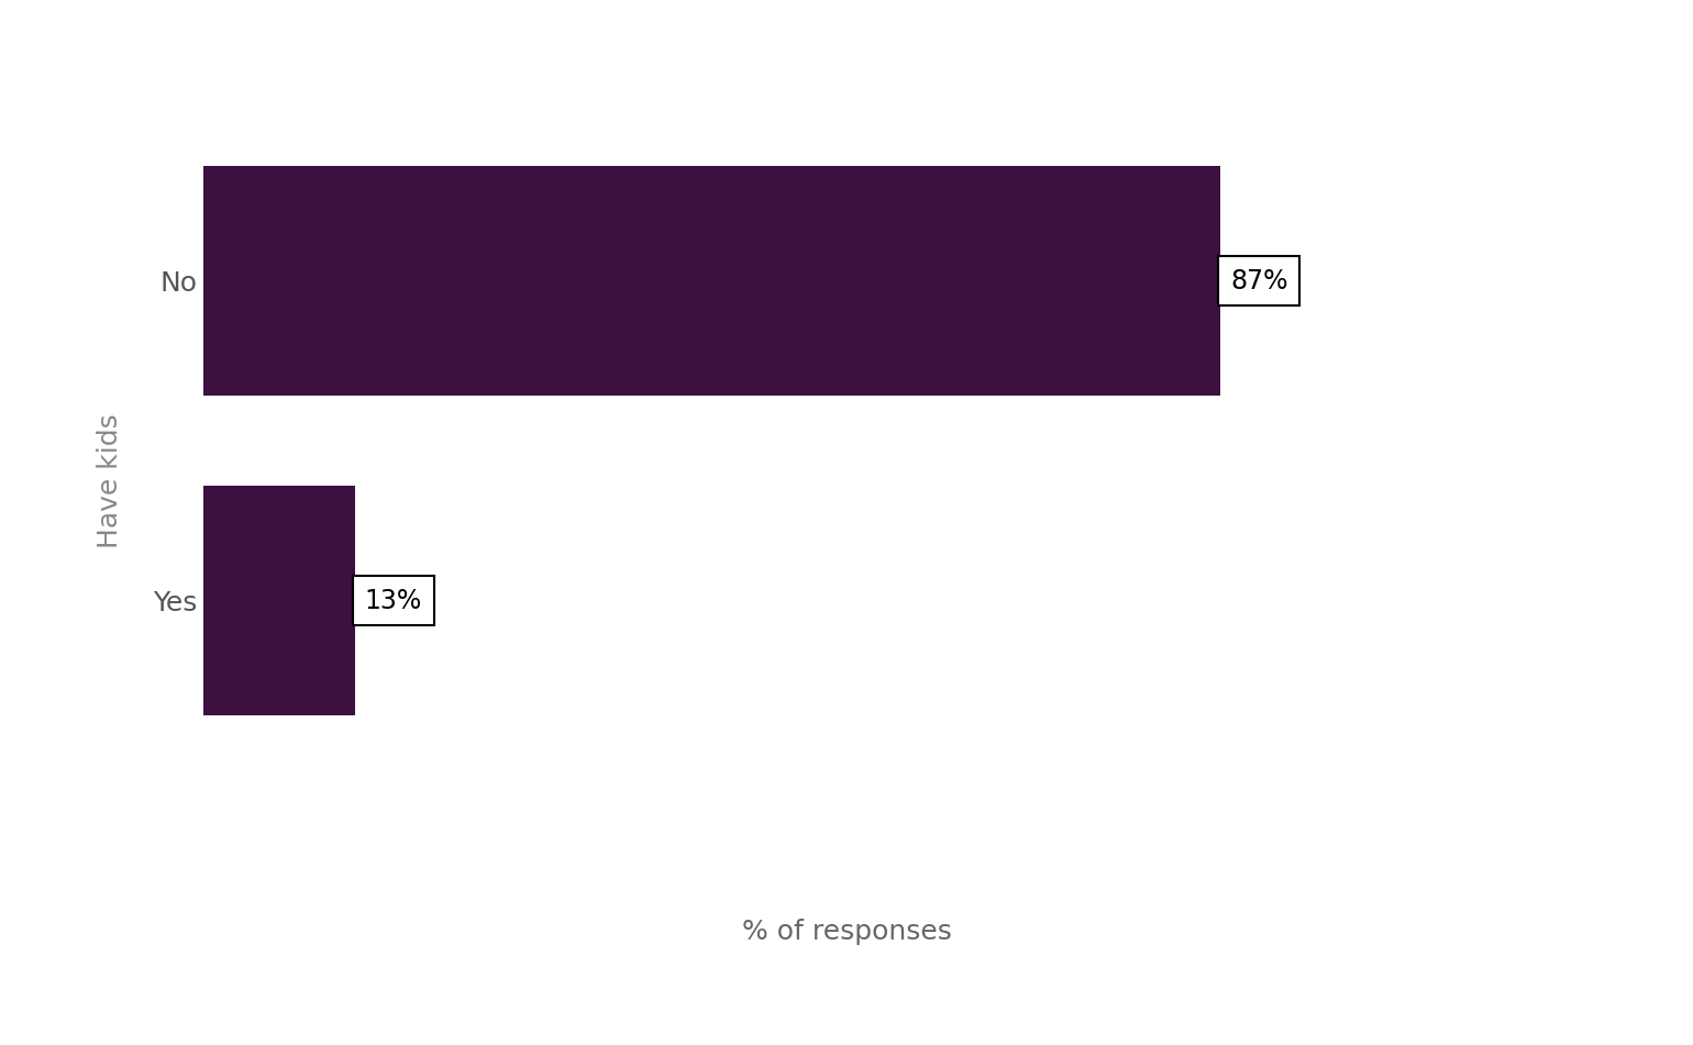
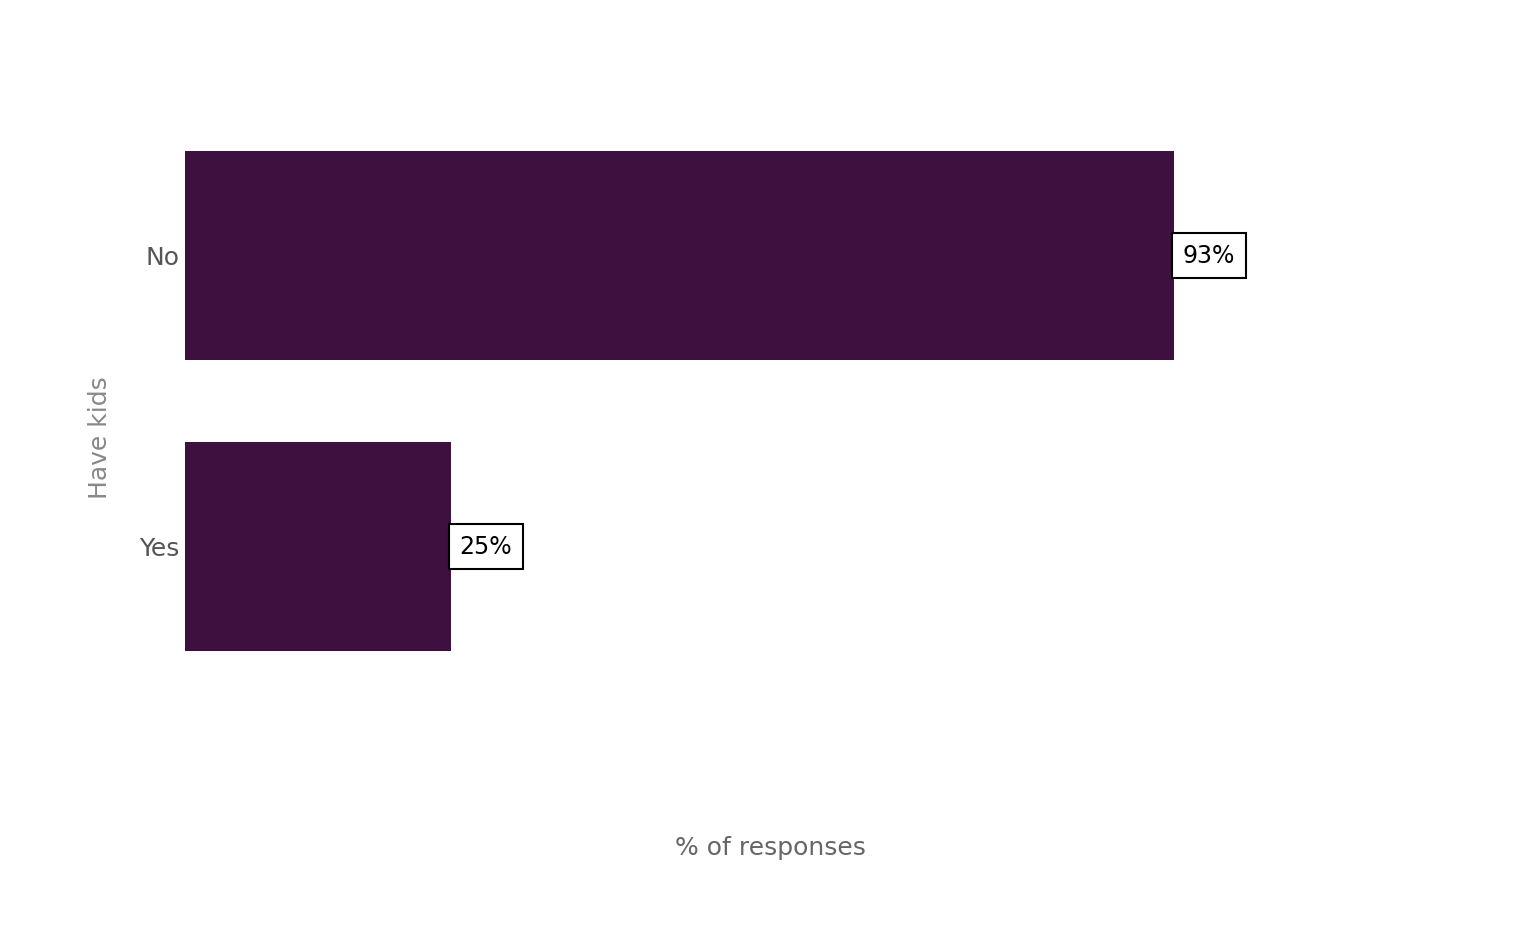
No: 87% -> 93%
Yes: 13% -> 25%
